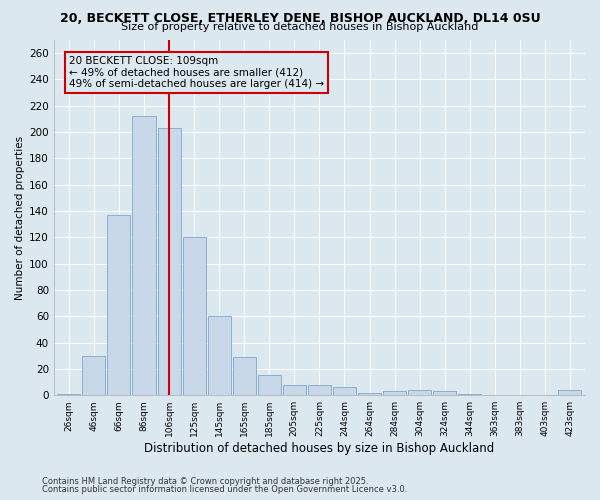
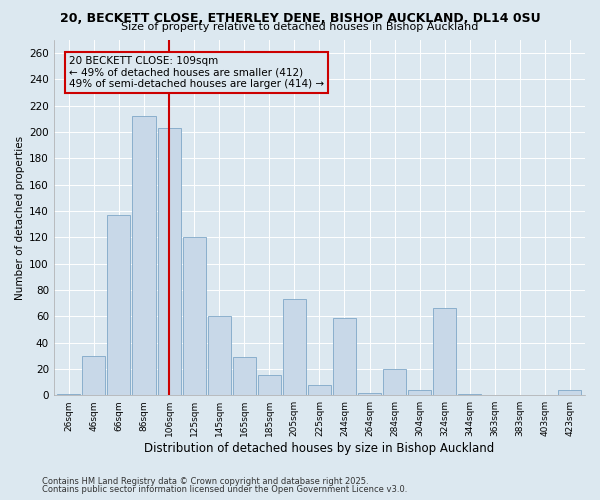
205sqm: 8 -> 73
244sqm: 6 -> 59
284sqm: 3 -> 20
324sqm: 3 -> 66
